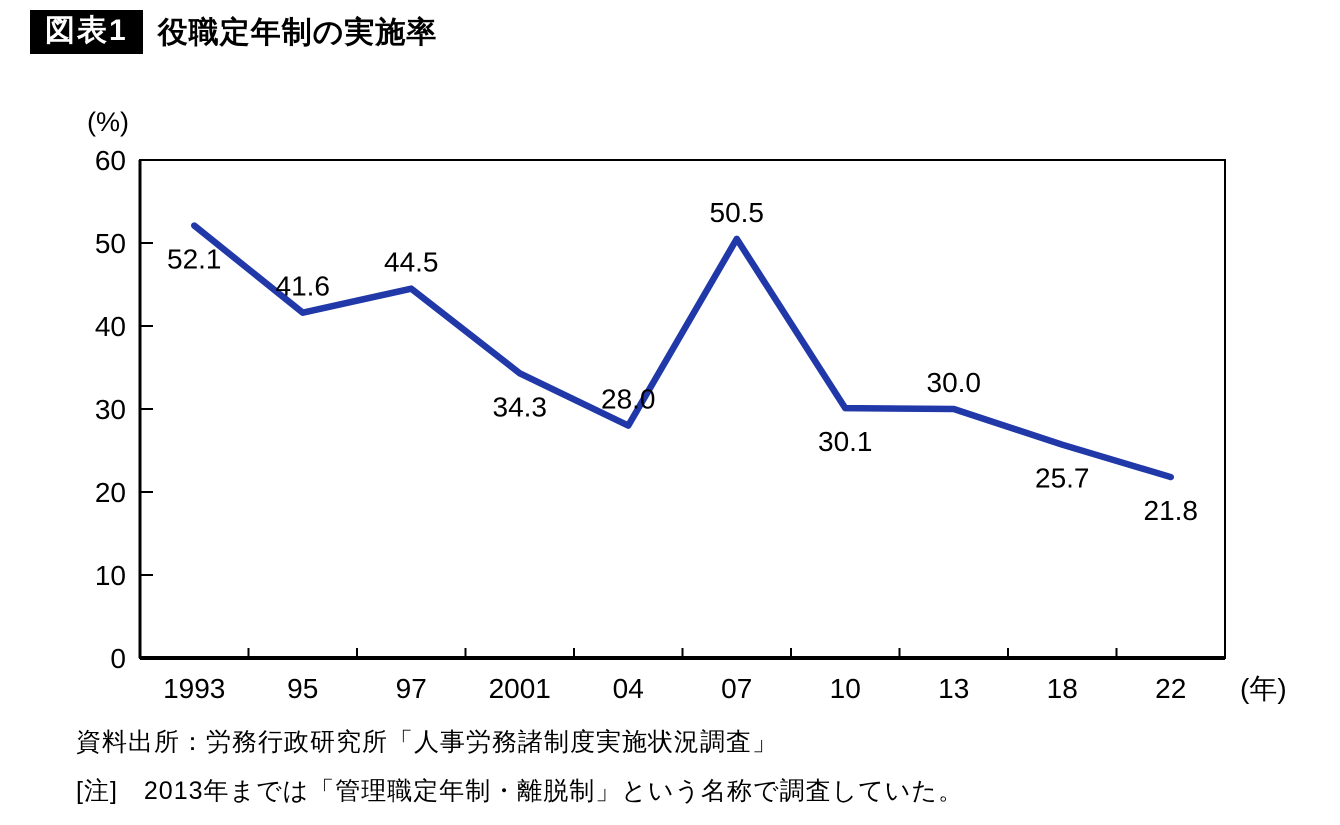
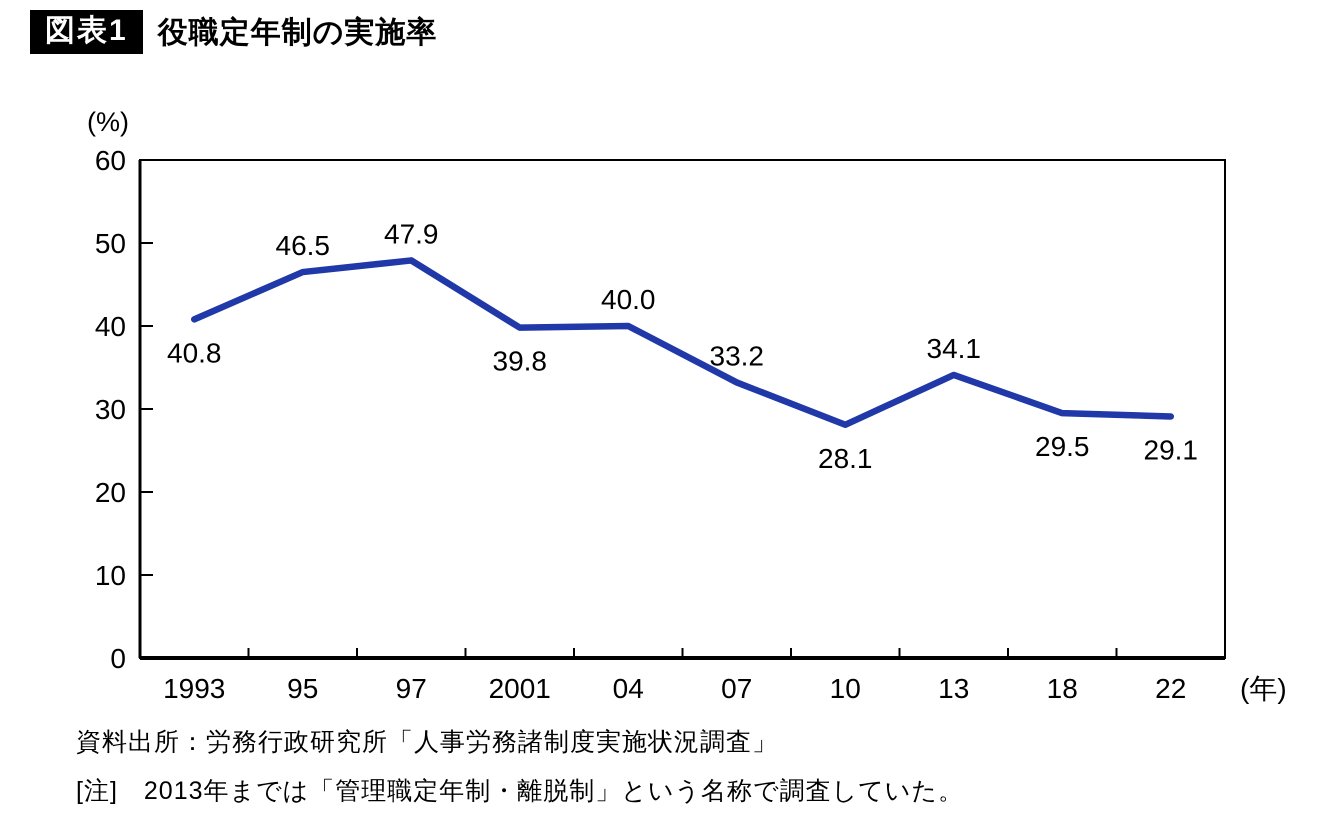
1993: 52.1 -> 40.8
95: 41.6 -> 46.5
97: 44.5 -> 47.9
2001: 34.3 -> 39.8
04: 28.0 -> 40.0
07: 50.5 -> 33.2
10: 30.1 -> 28.1
13: 30.0 -> 34.1
18: 25.7 -> 29.5
22: 21.8 -> 29.1
